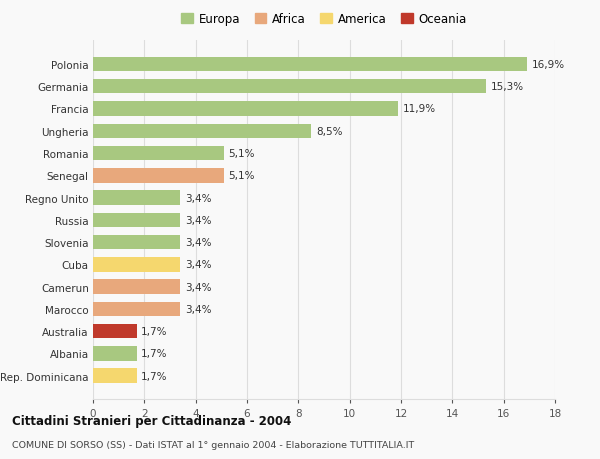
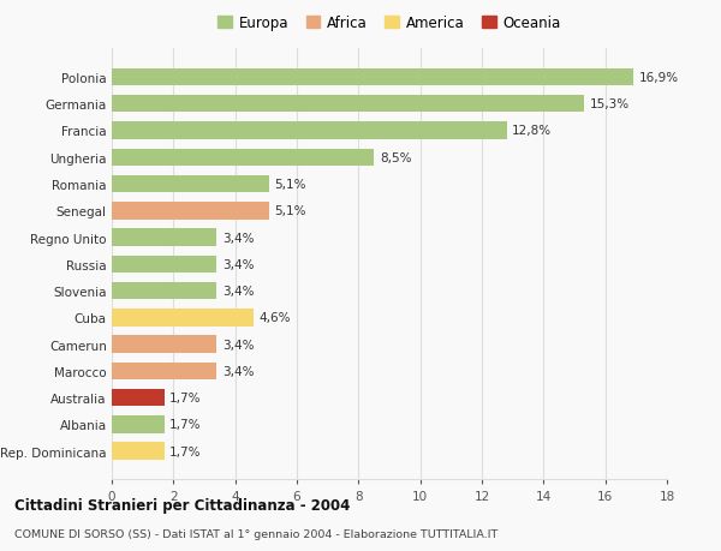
Francia: 11,9% -> 12,8%
Cuba: 3,4% -> 4,6%
